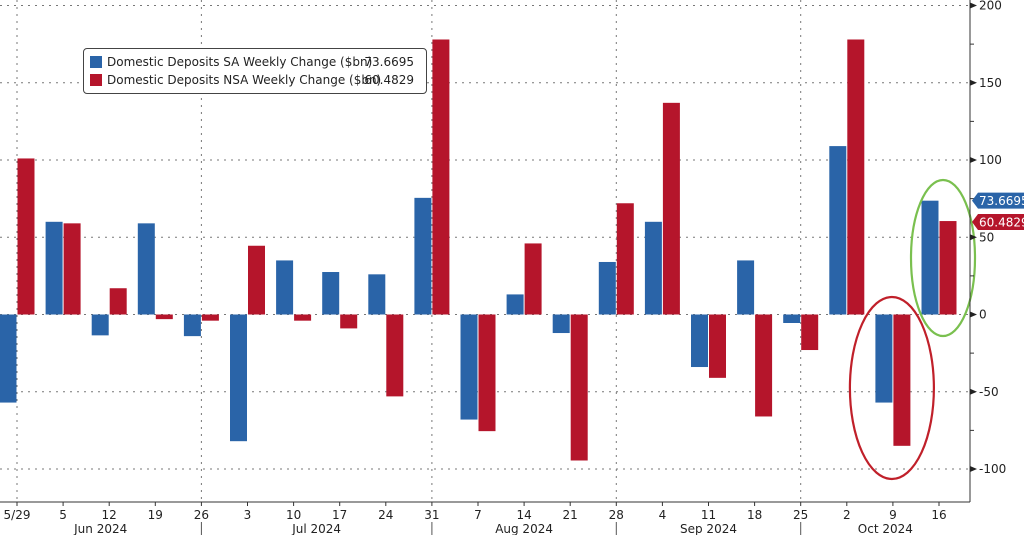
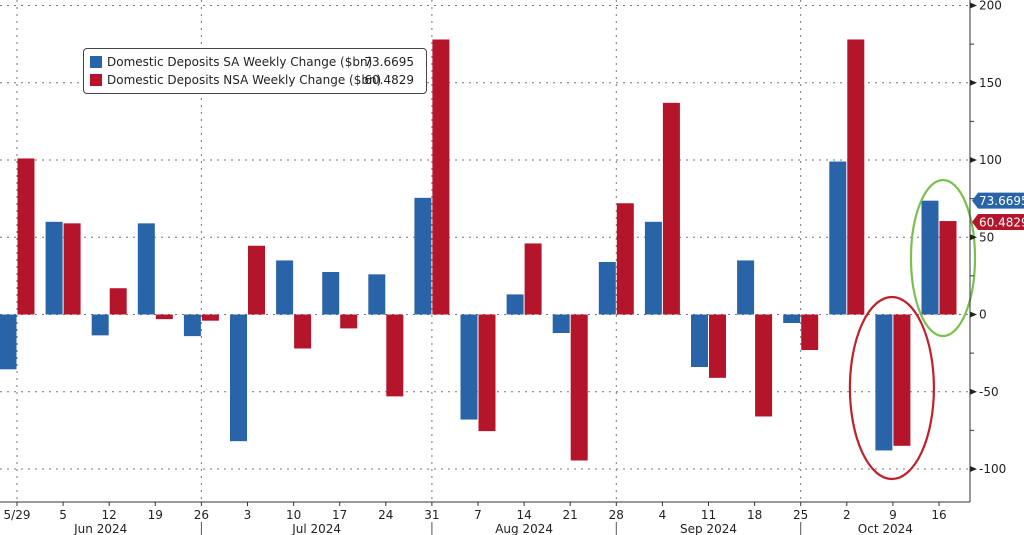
Domestic Deposits SA Weekly Change ($bn)/5/29: -57 -> -36
Domestic Deposits NSA Weekly Change ($bn)/10: -4 -> -22
Domestic Deposits SA Weekly Change ($bn)/2: 109 -> 99
Domestic Deposits SA Weekly Change ($bn)/9: -57 -> -88
